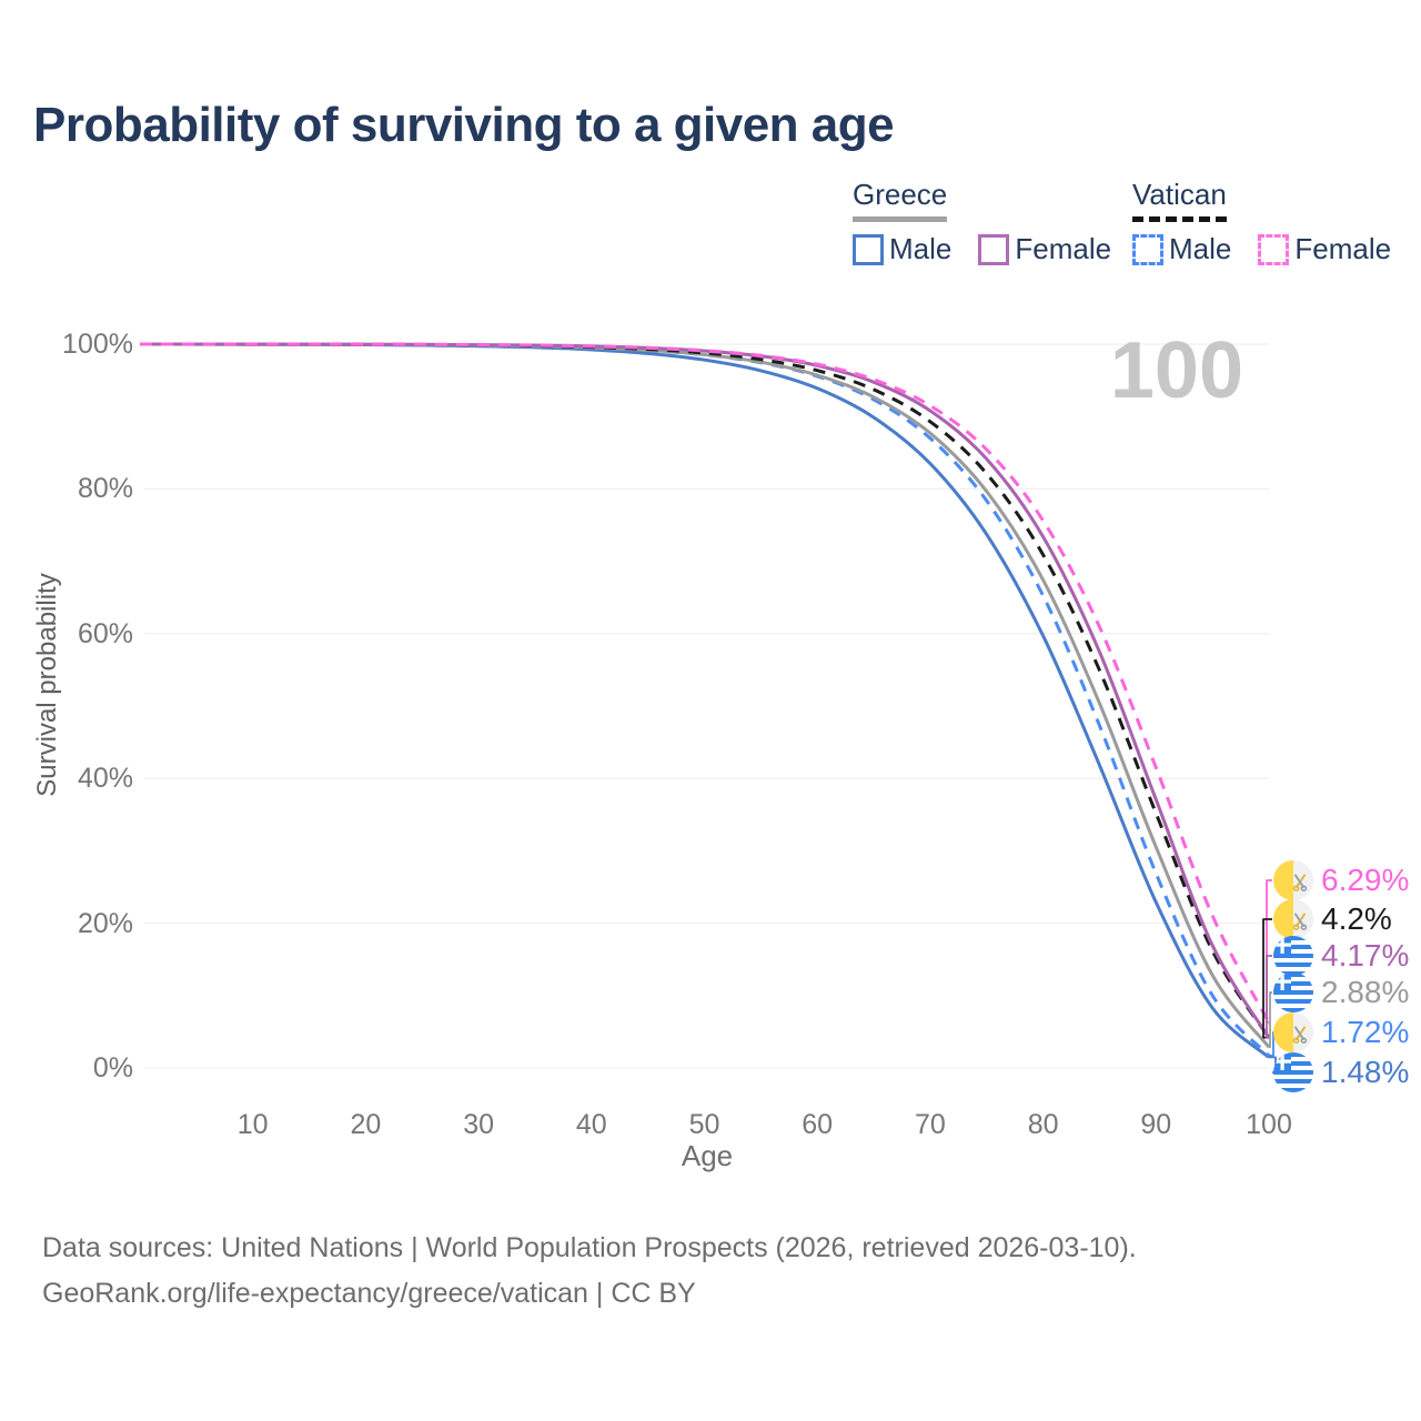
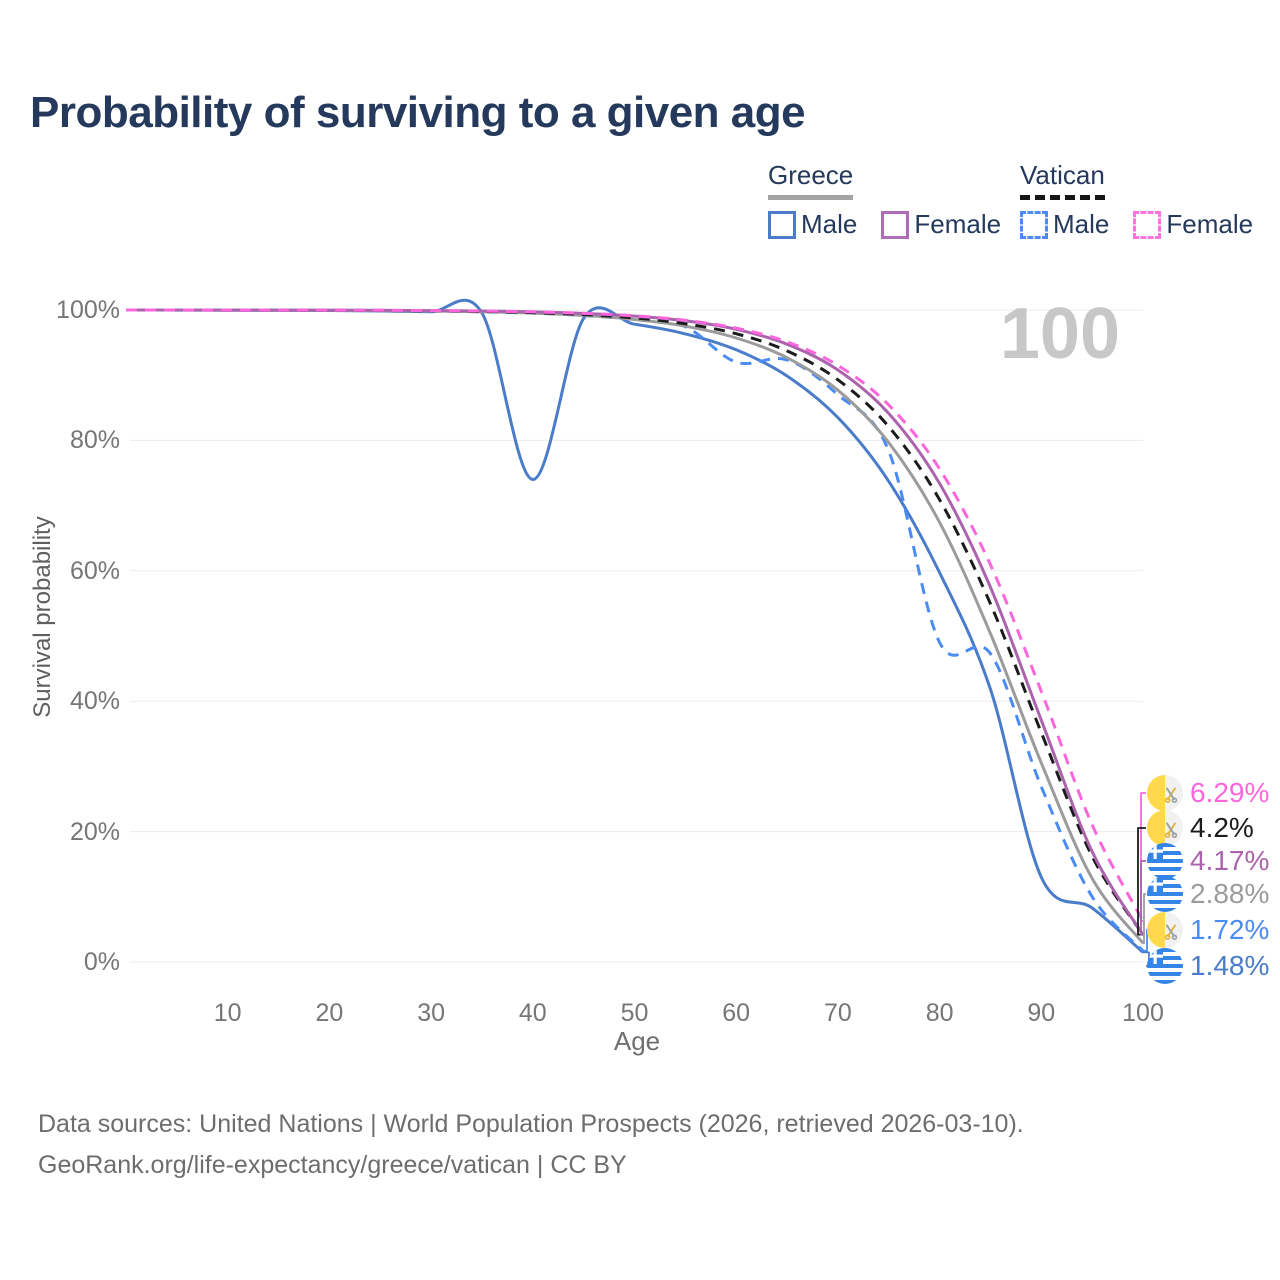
Greece Male/40: 99% -> 74%
Vatican Male/60: 96% -> 92%
Vatican Male/80: 65% -> 49%
Greece Male/90: 23% -> 13%
